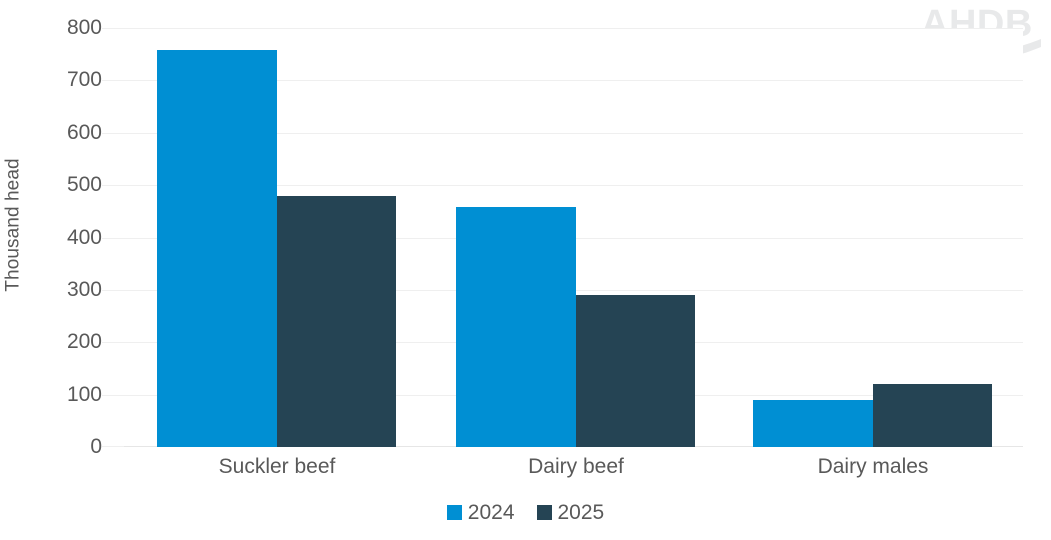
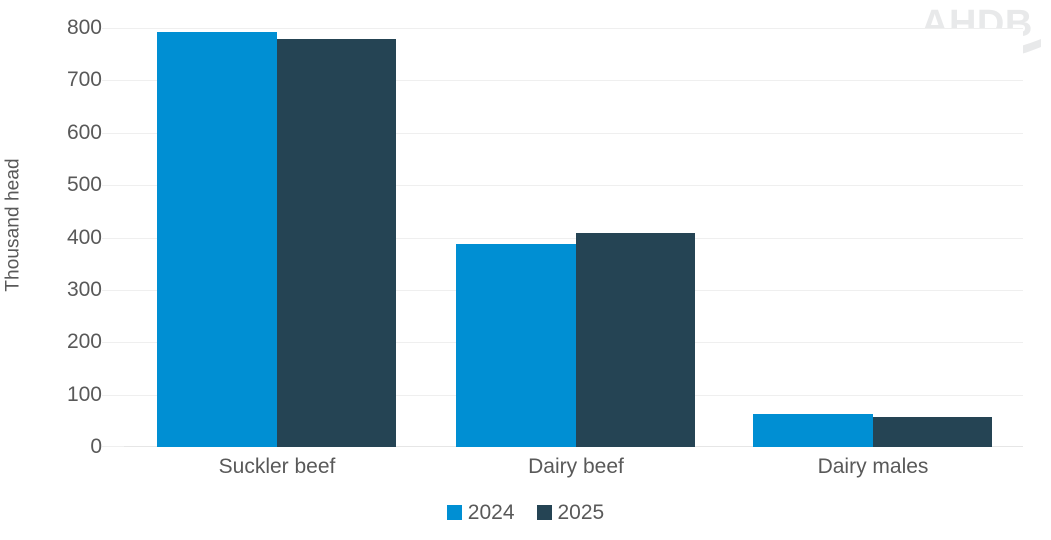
2024/Suckler beef: 760 -> 800
2025/Suckler beef: 480 -> 780
2024/Dairy beef: 460 -> 390
2025/Dairy beef: 290 -> 410
2024/Dairy males: 90 -> 60
2025/Dairy males: 120 -> 60
